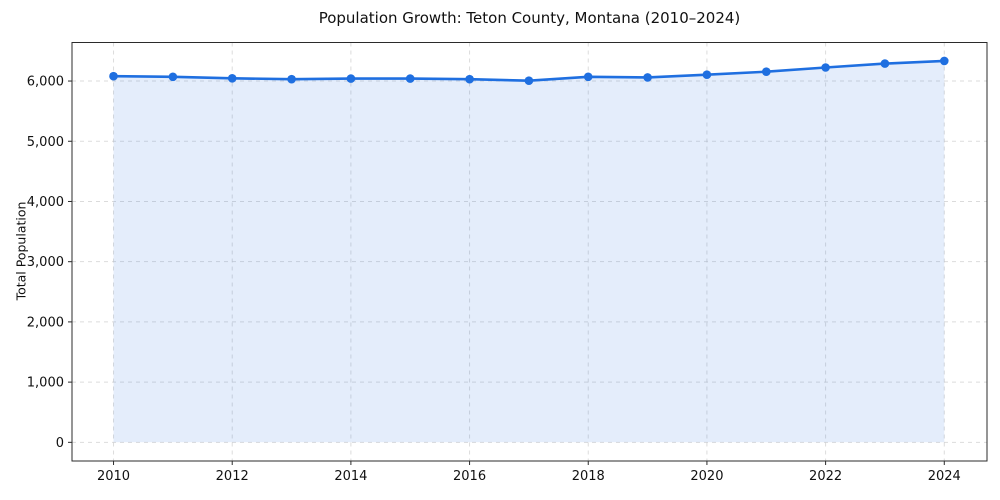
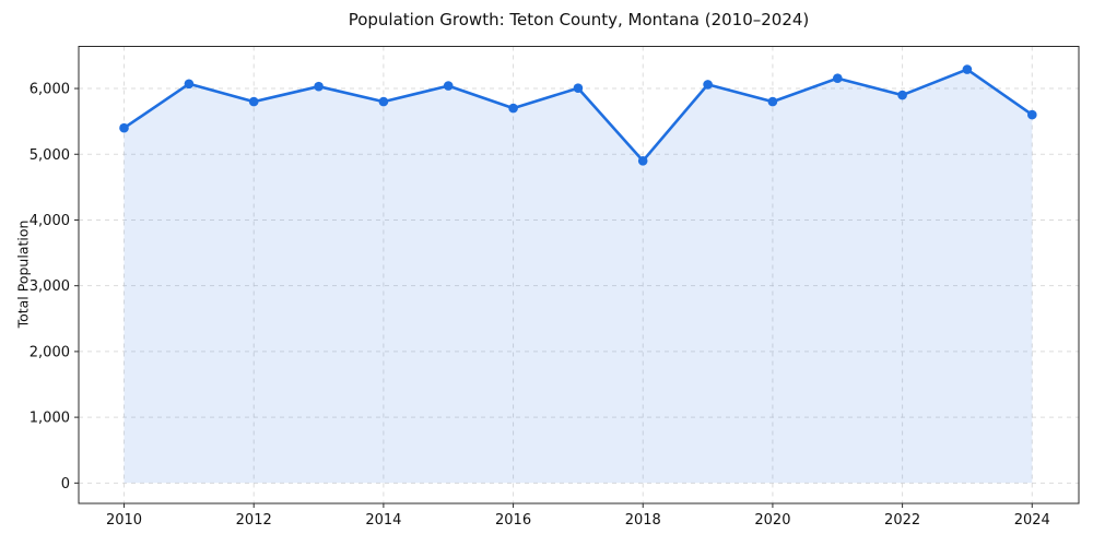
2010: 6100 -> 5400
2012: 6000 -> 5800
2014: 6000 -> 5800
2016: 6000 -> 5700
2018: 6100 -> 4900
2020: 6100 -> 5800
2022: 6200 -> 5900
2024: 6300 -> 5600
